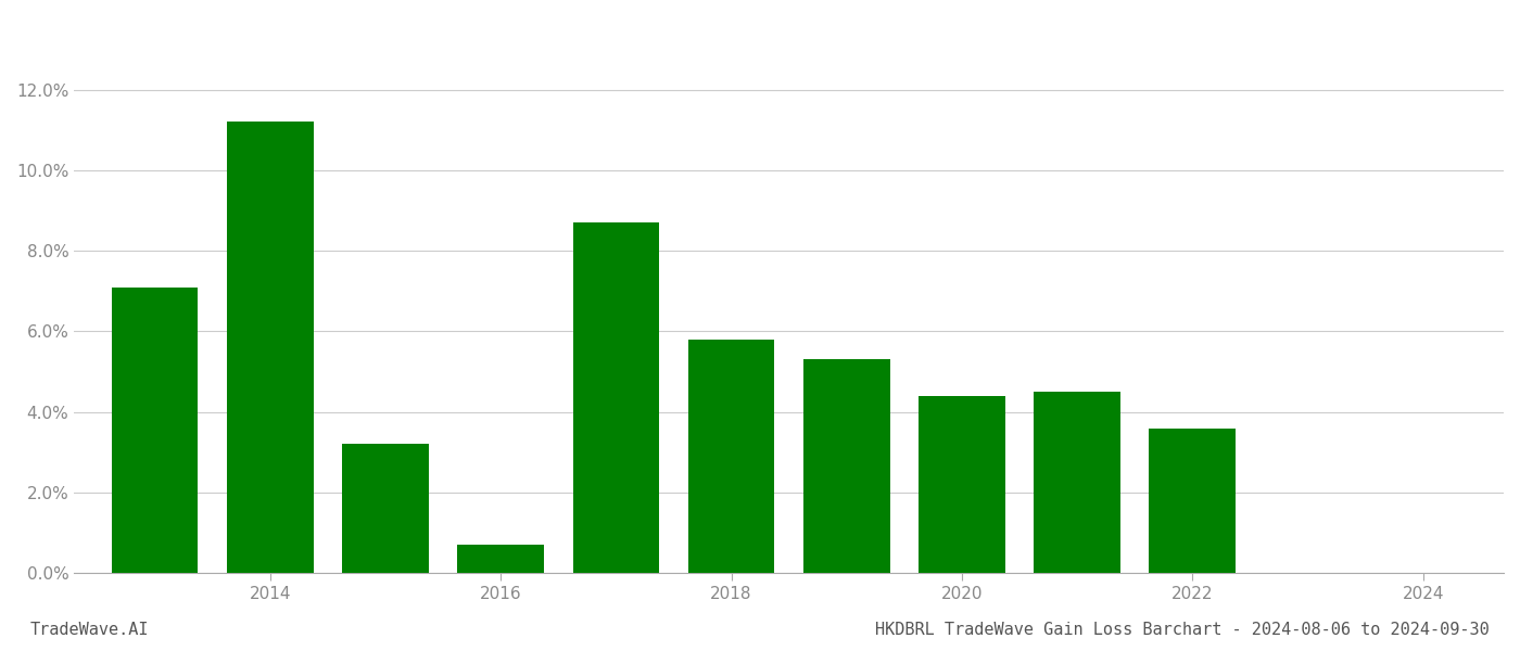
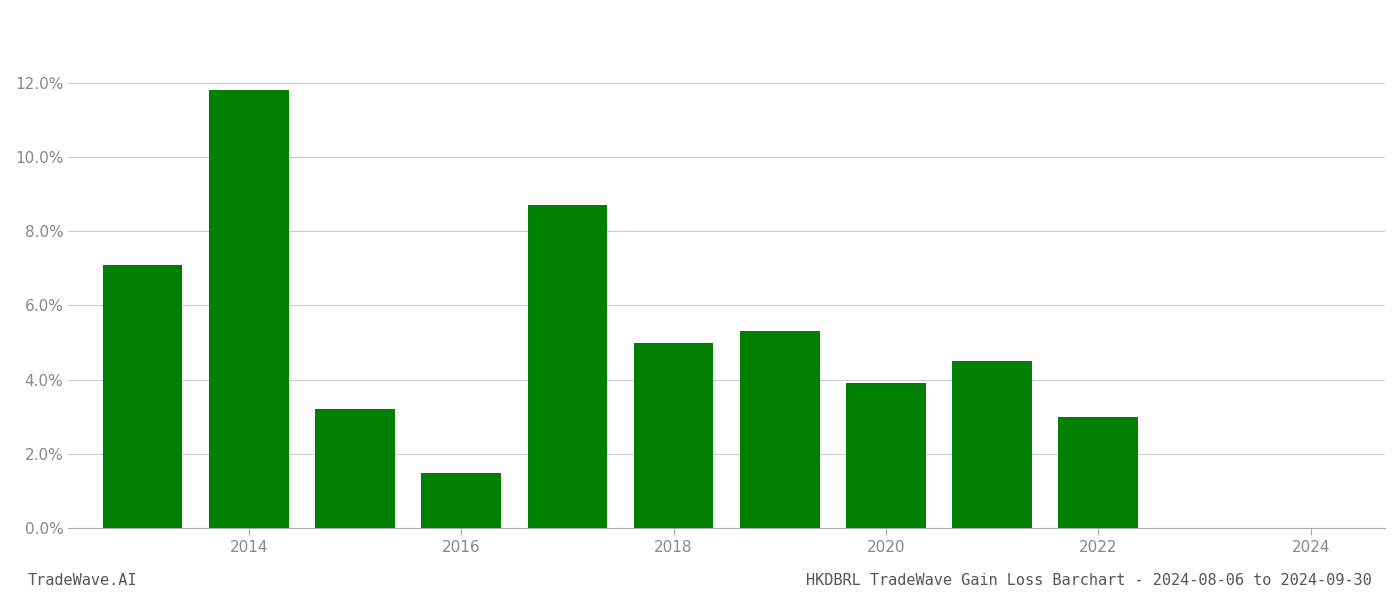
2014: 11.2% -> 11.8%
2016: 0.7% -> 1.5%
2018: 5.8% -> 5.0%
2020: 4.4% -> 3.9%
2022: 3.6% -> 3.0%
